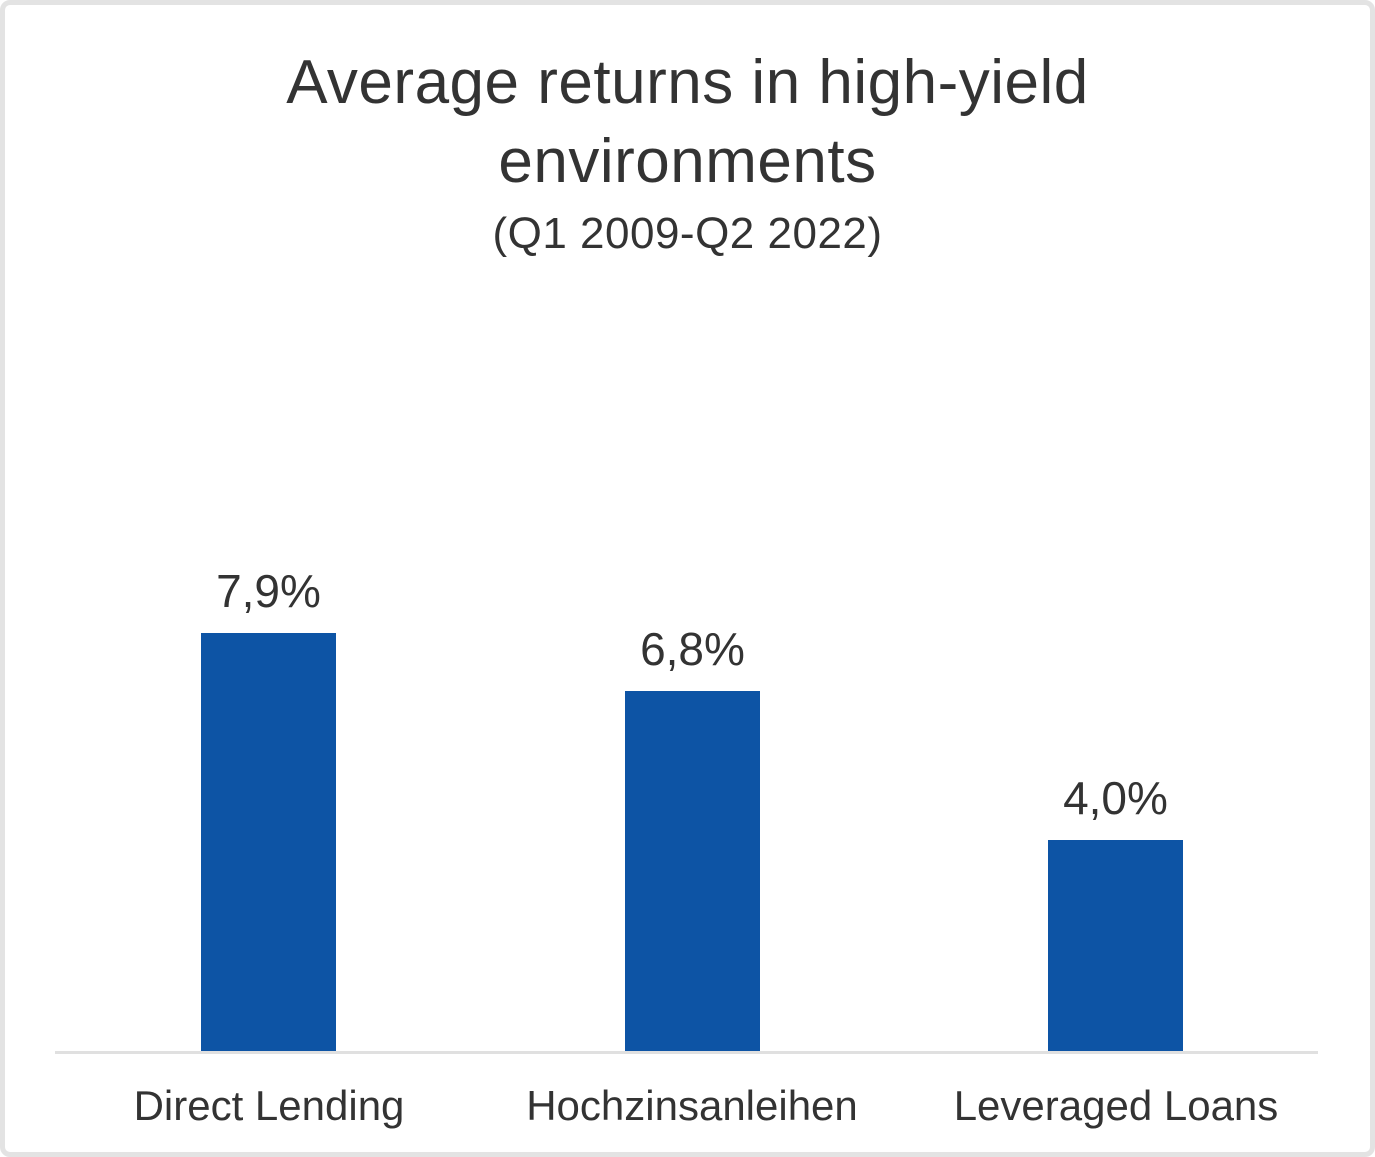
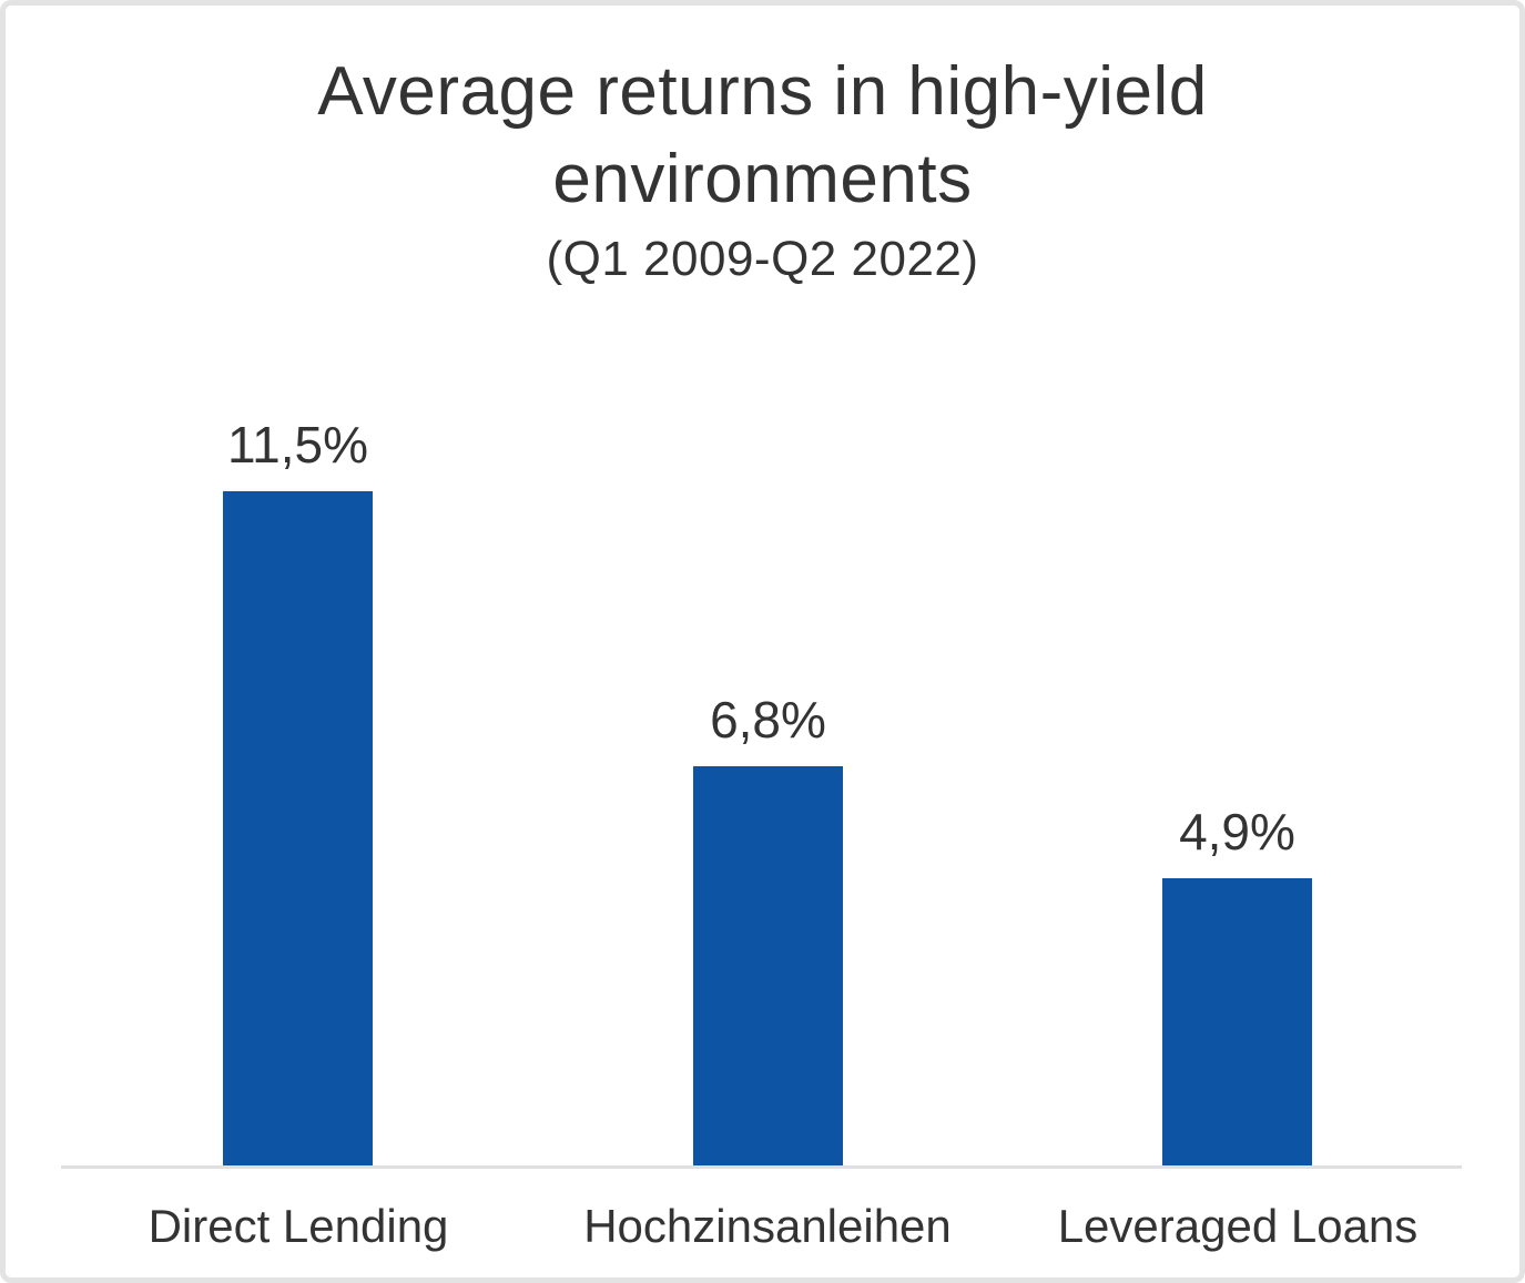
Direct Lending: 7,9% -> 11,5%
Leveraged Loans: 4,0% -> 4,9%
